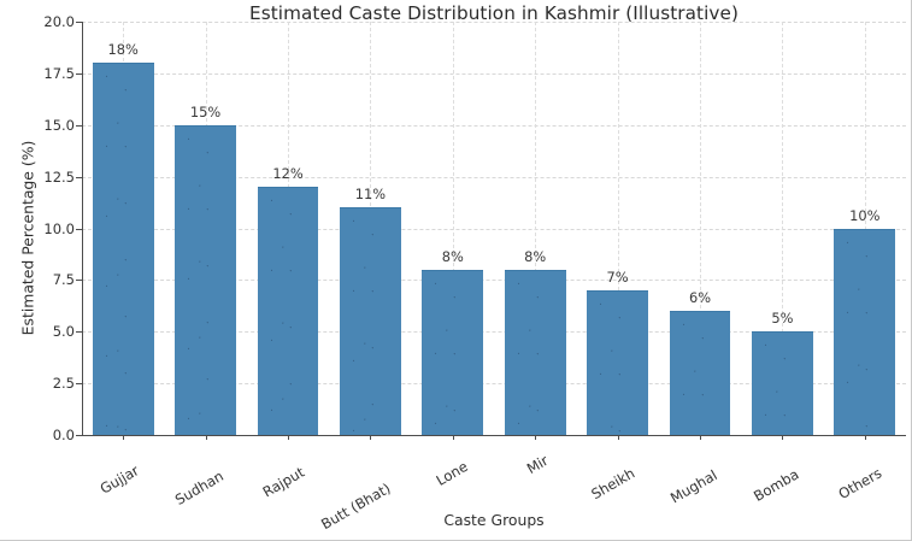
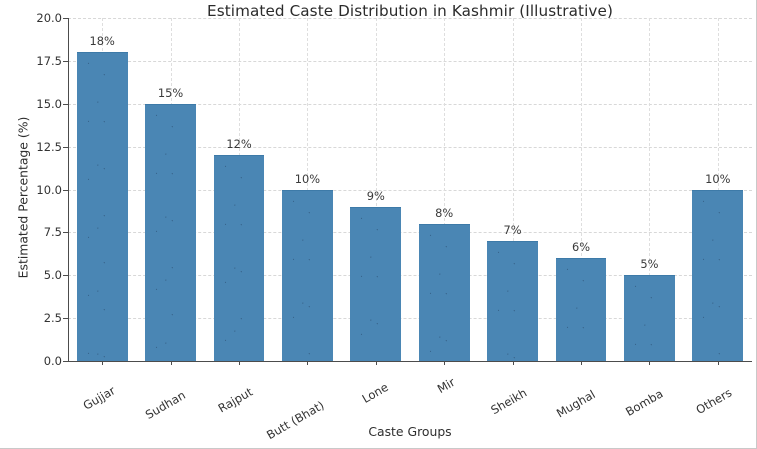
Butt (Bhat): 11% -> 10%
Lone: 8% -> 9%
